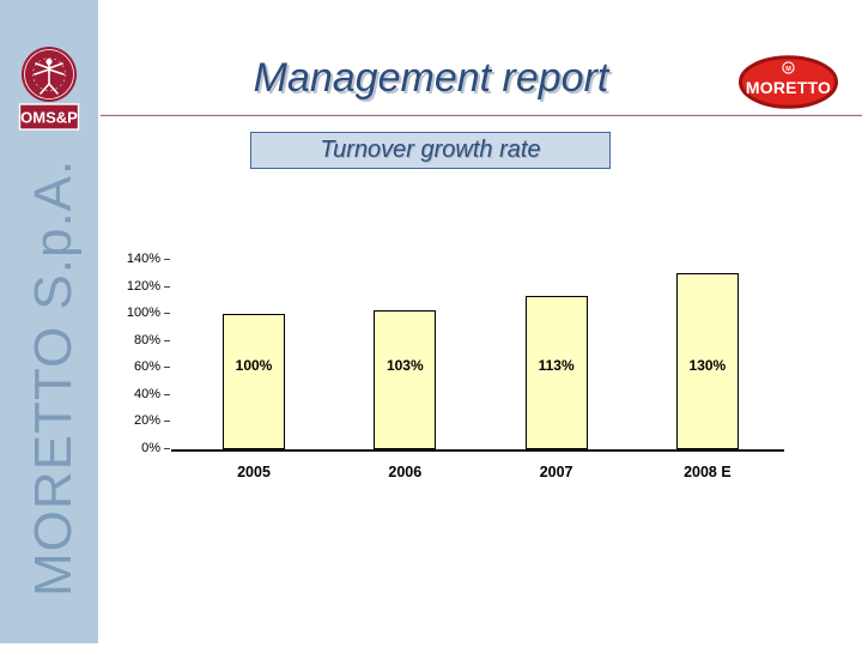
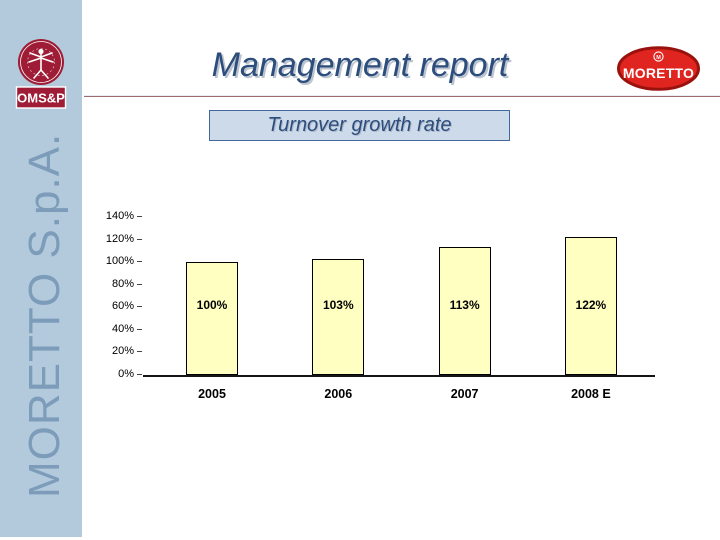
2008 E: 130% -> 122%
